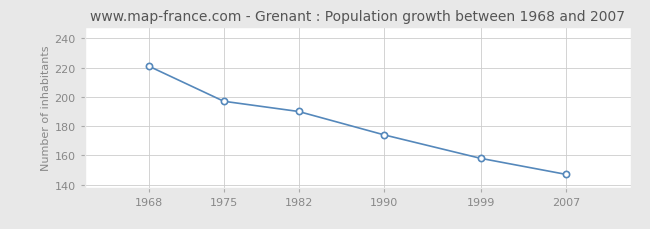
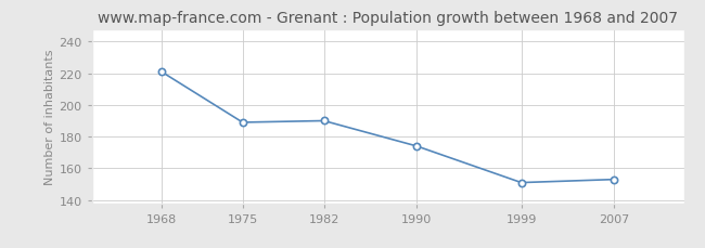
1975: 197 -> 189
1999: 158 -> 151
2007: 147 -> 153
